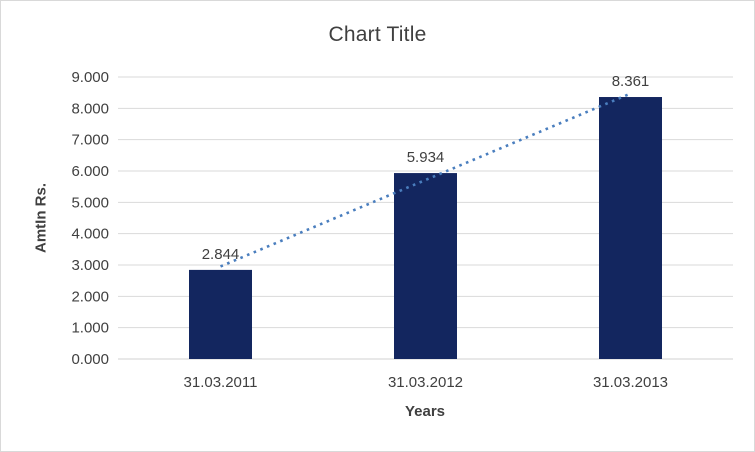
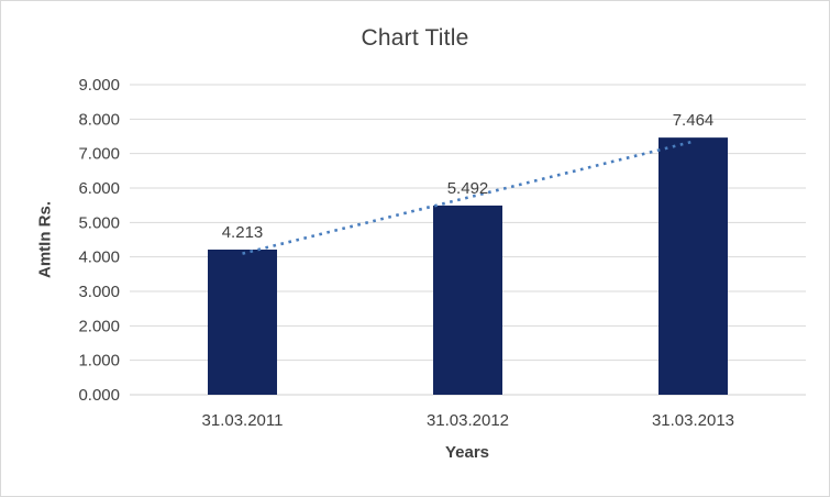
31.03.2011: 2.844 -> 4.213
31.03.2012: 5.934 -> 5.492
31.03.2013: 8.361 -> 7.464
